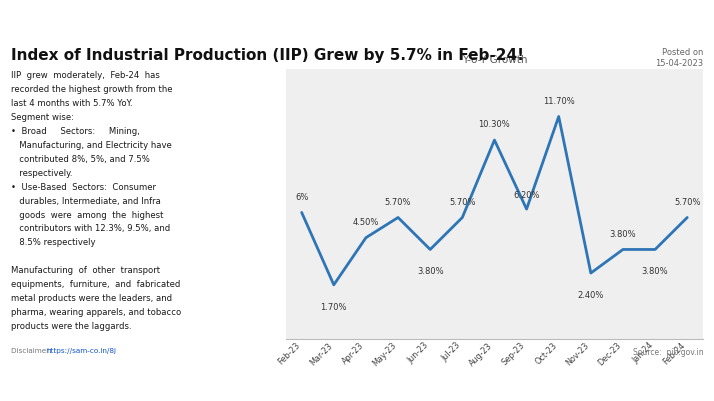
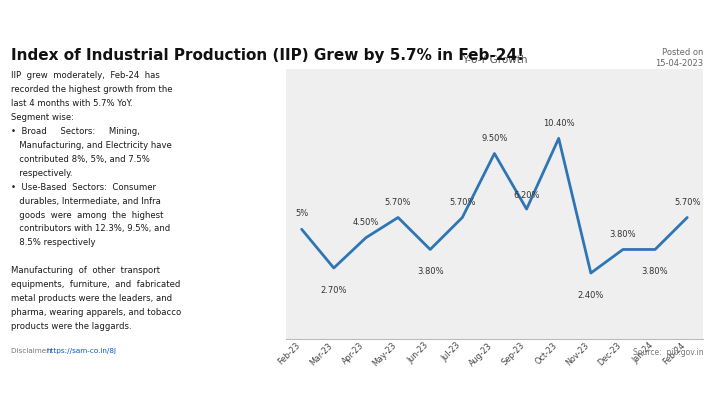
Feb-23: 6% -> 5%
Mar-23: 1.70% -> 2.70%
Aug-23: 10.30% -> 9.50%
Oct-23: 11.70% -> 10.40%
